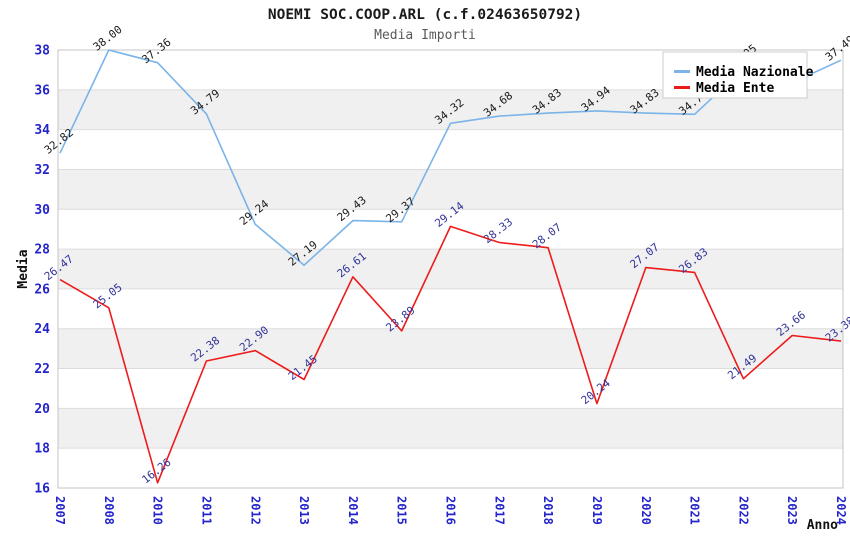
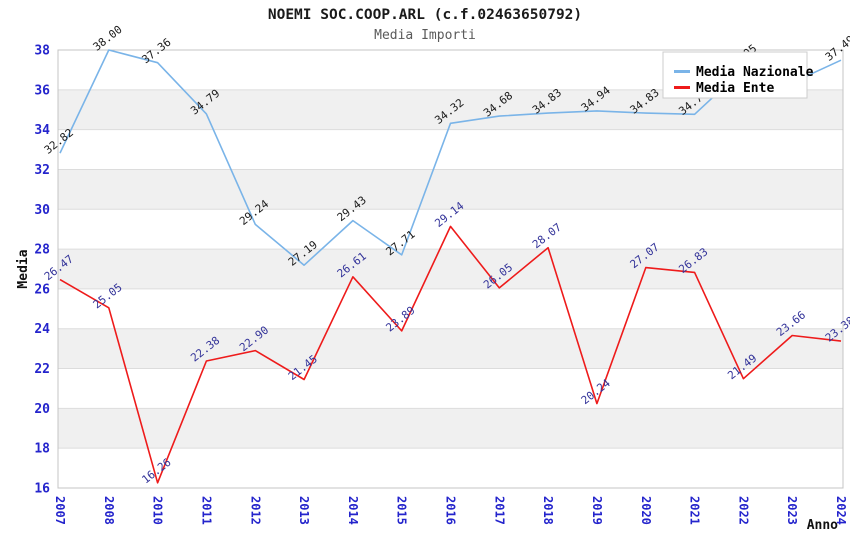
Media Nazionale/2015: 29.37 -> 27.71
Media Ente/2017: 28.33 -> 26.05
